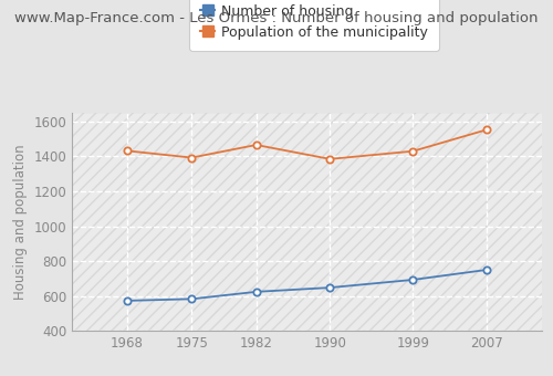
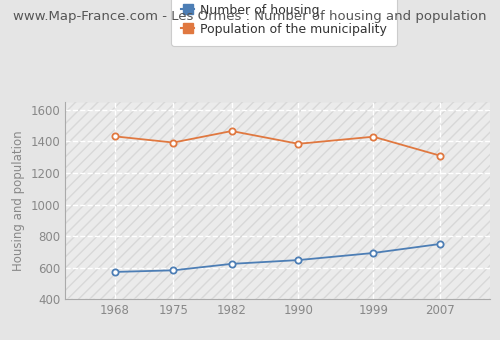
Population of the municipality/2007: 1550 -> 1310
